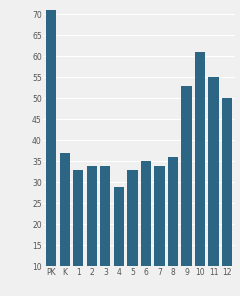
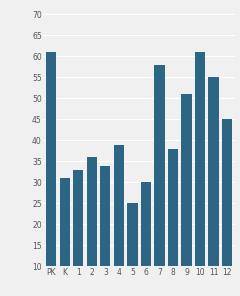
PK: 71 -> 61
K: 37 -> 31
2: 34 -> 36
4: 29 -> 39
5: 33 -> 25
6: 35 -> 30
7: 34 -> 58
8: 36 -> 38
9: 53 -> 51
12: 50 -> 45
